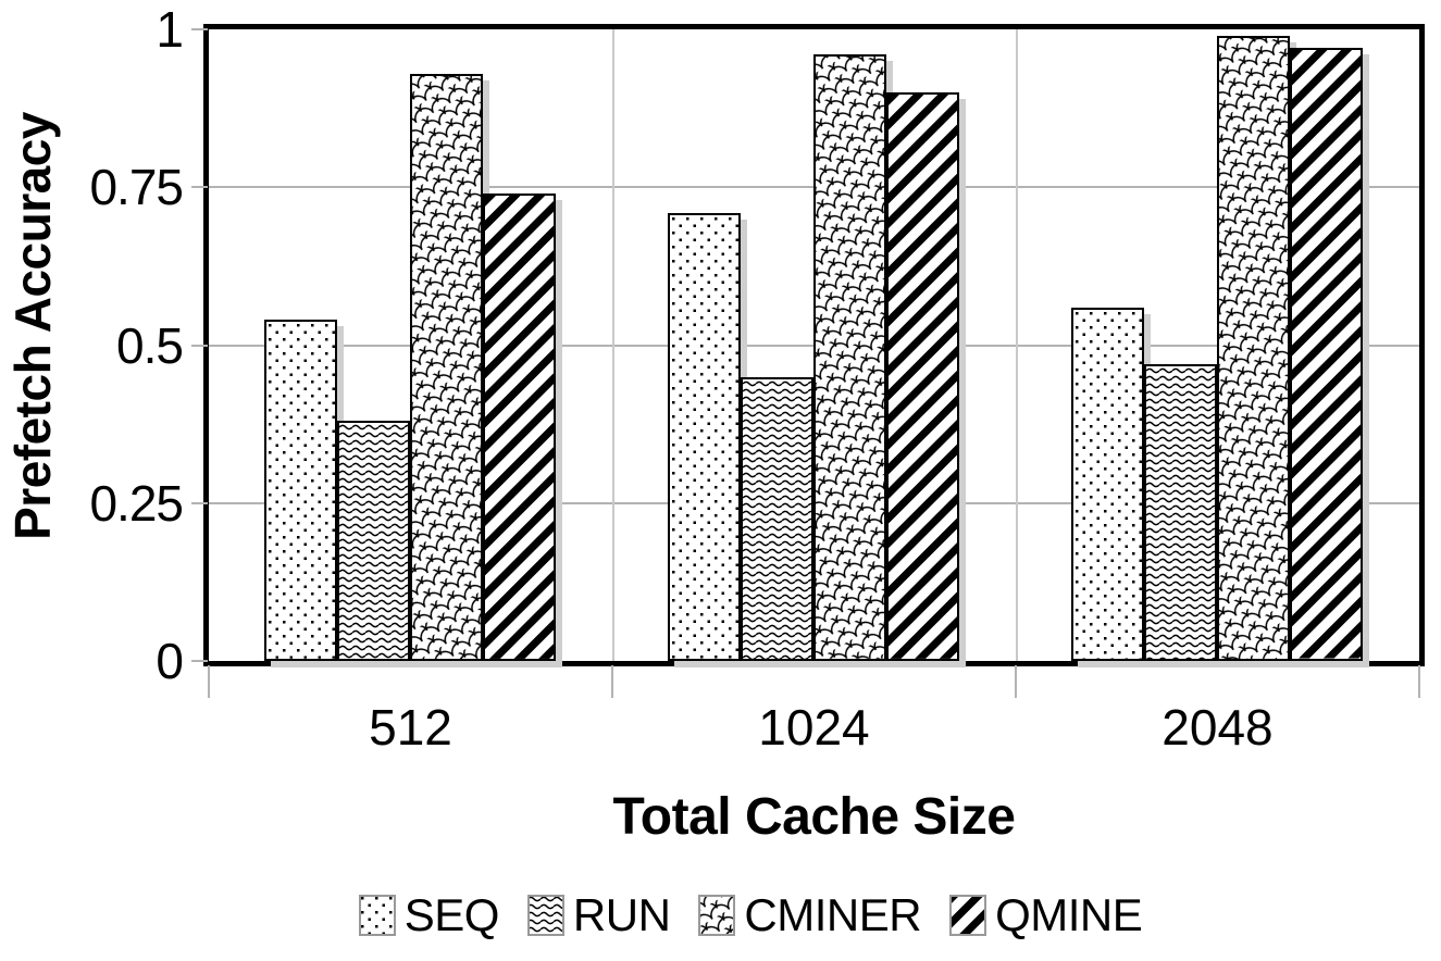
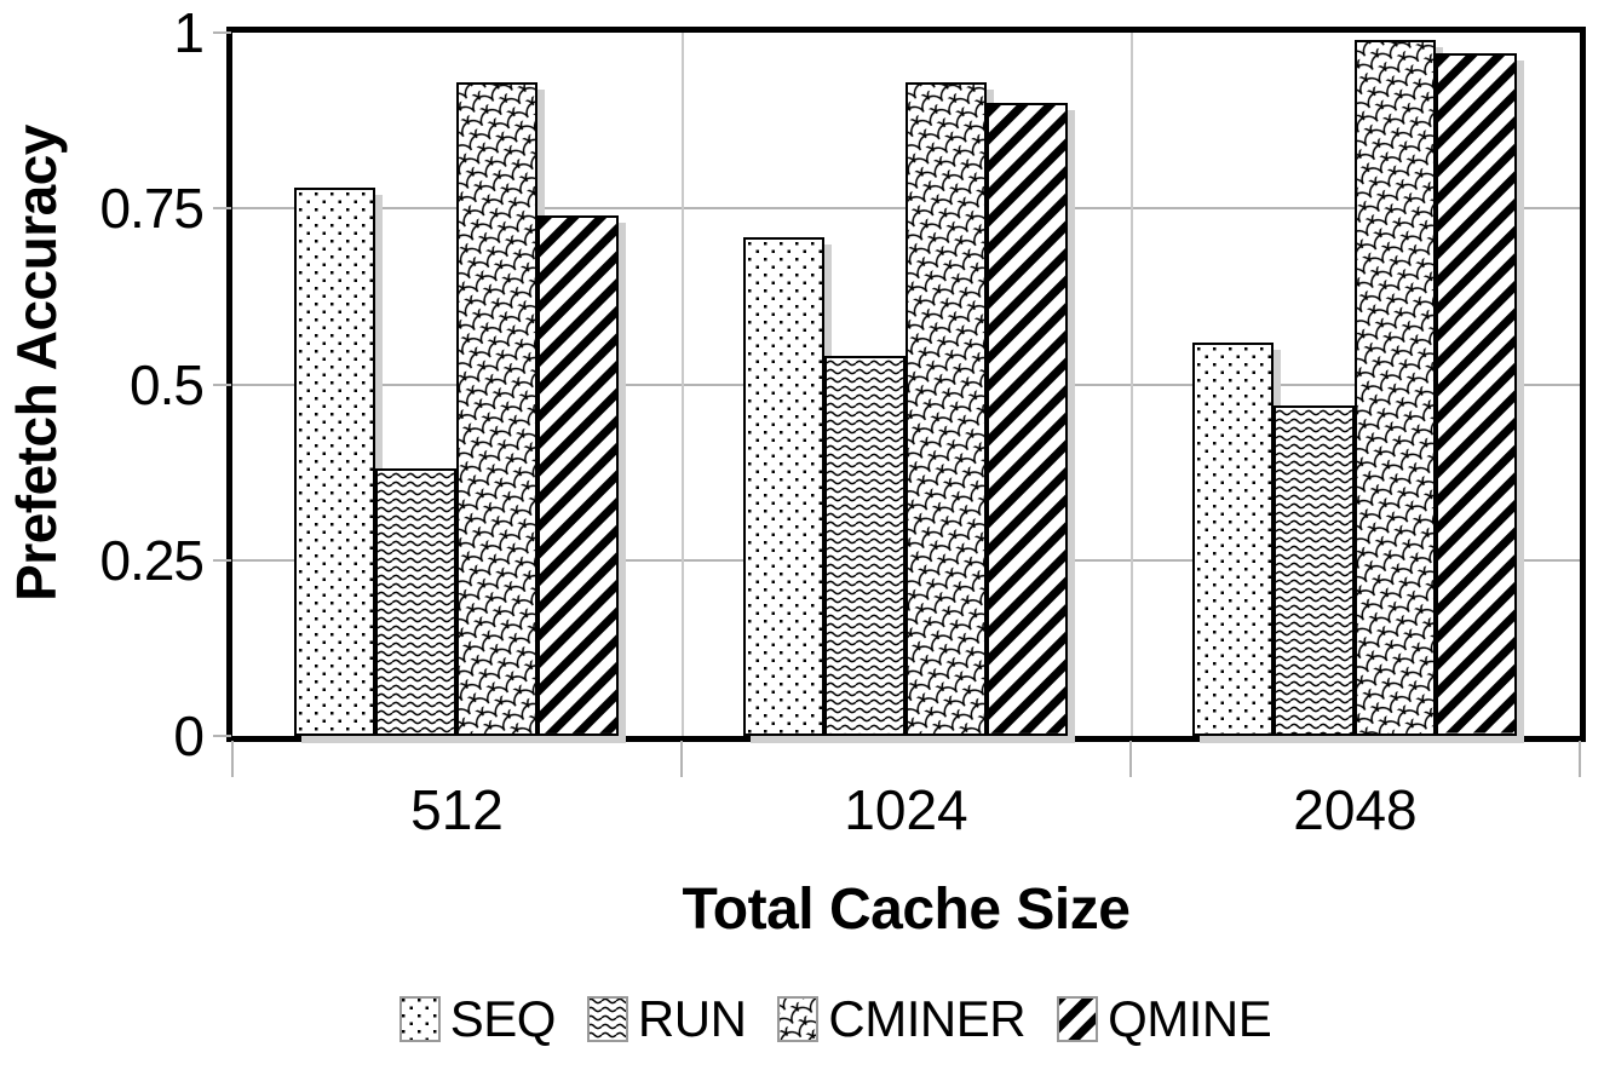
SEQ/512: 0.54 -> 0.78
RUN/1024: 0.45 -> 0.54
CMINER/1024: 0.96 -> 0.93
